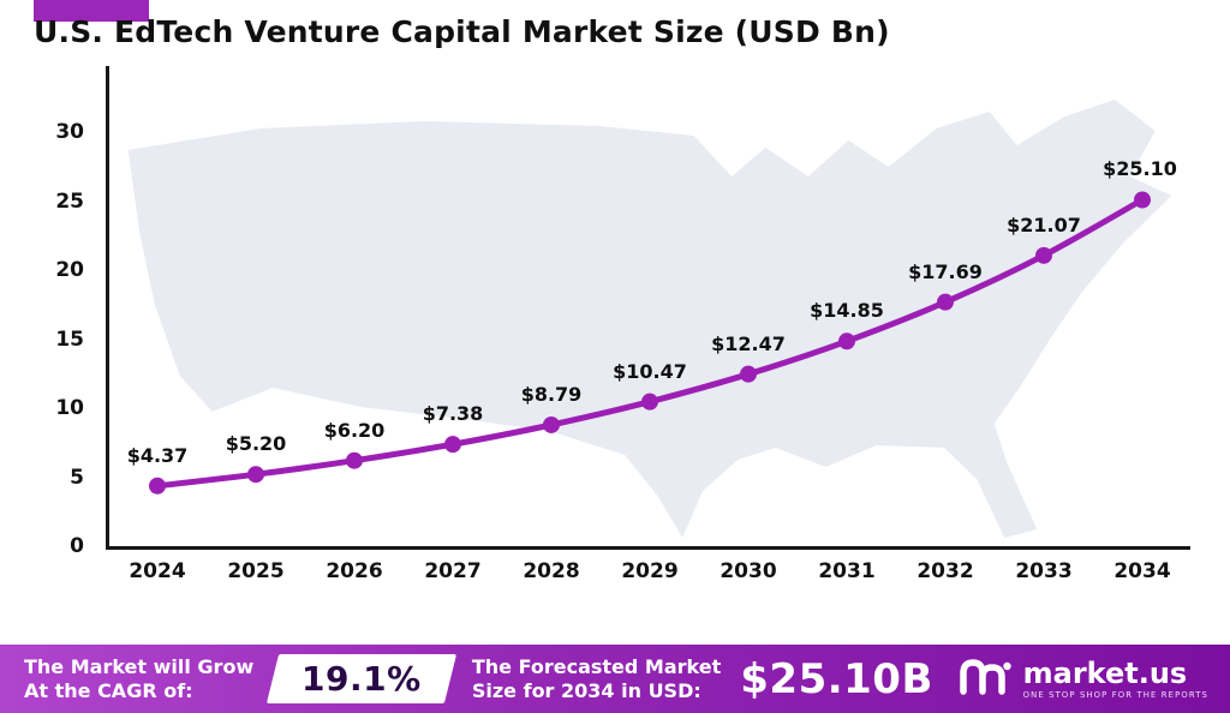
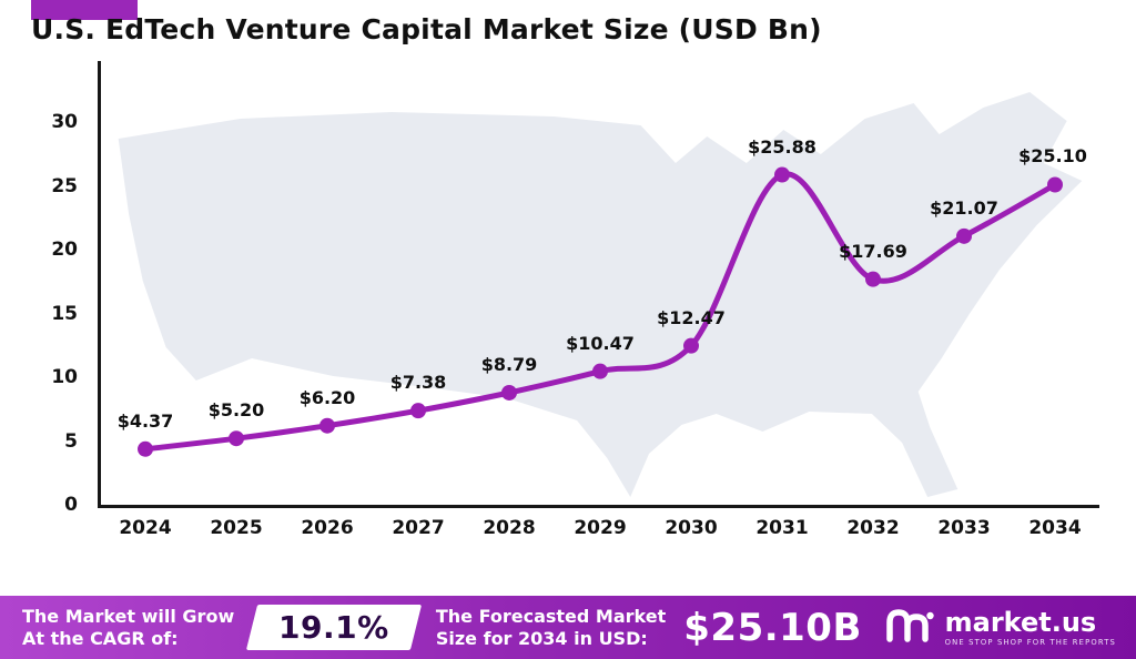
2031: $14.85 -> $25.88
